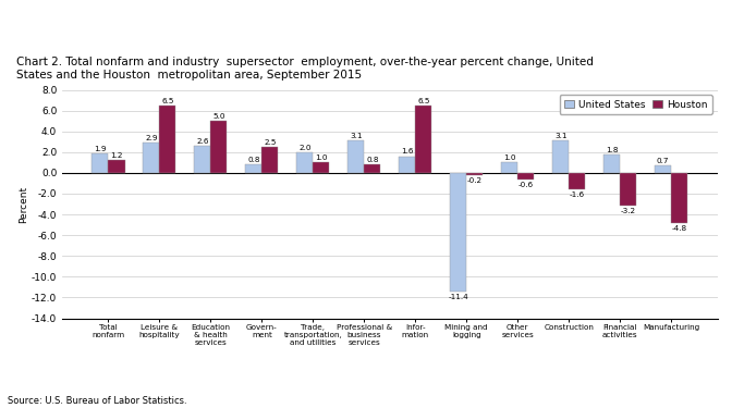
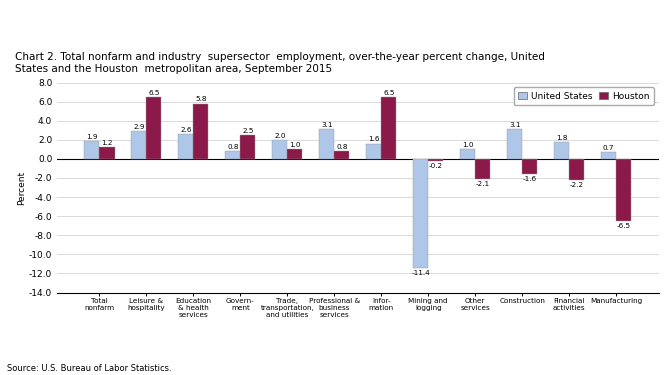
Houston/Education & health services: 5.0 -> 5.8
Houston/Other services: -0.6 -> -2.1
Houston/Financial activities: -3.2 -> -2.2
Houston/Manufacturing: -4.8 -> -6.5
